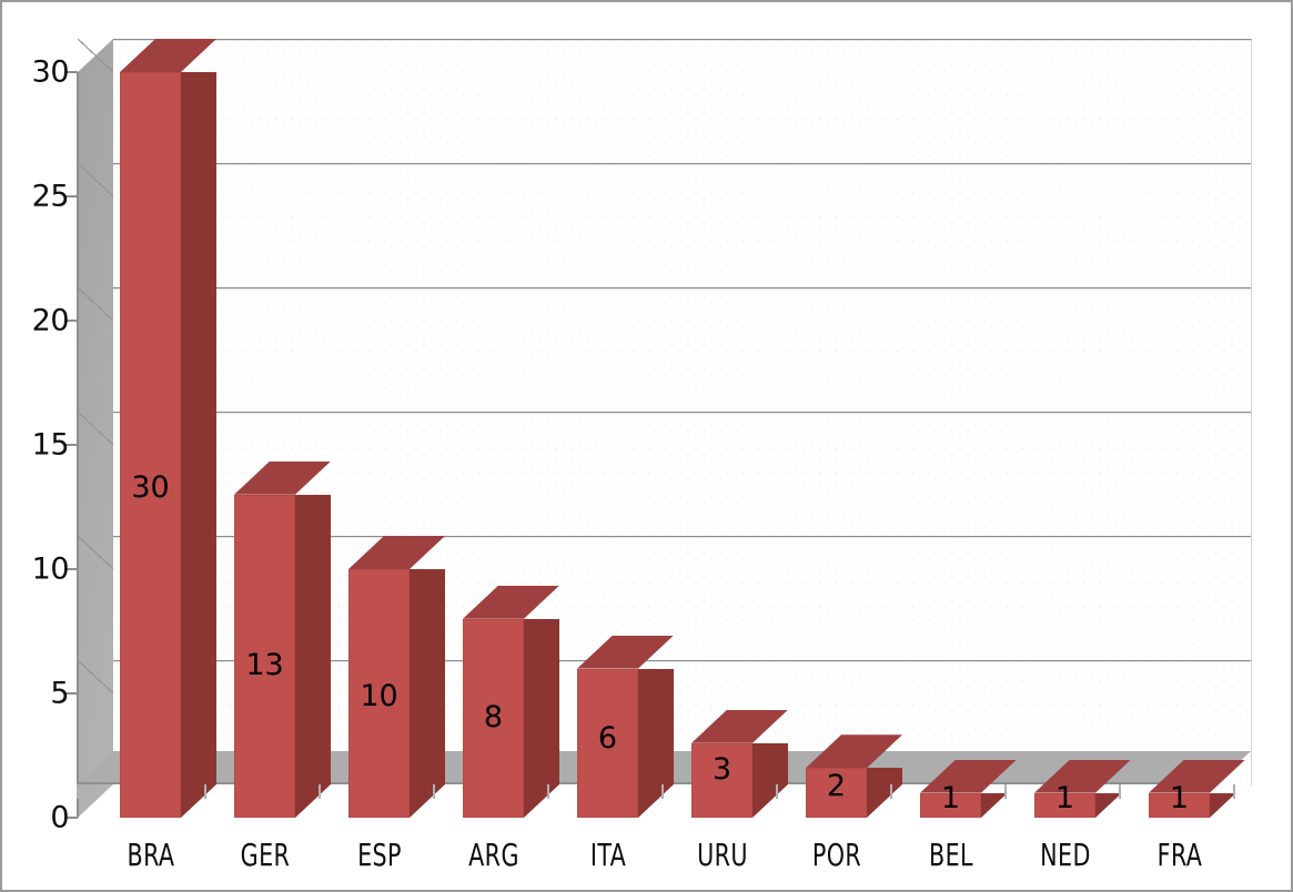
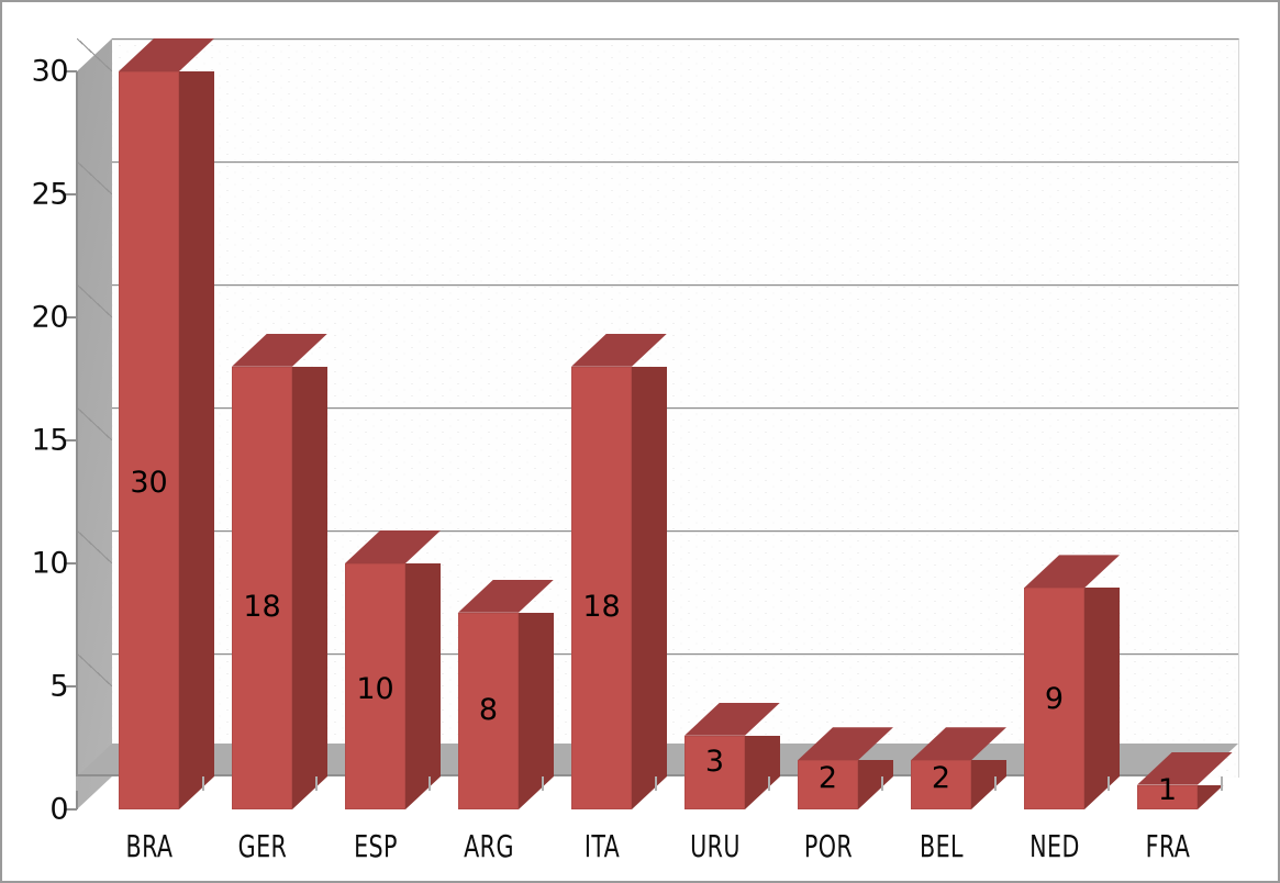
GER: 13 -> 18
ITA: 6 -> 18
BEL: 1 -> 2
NED: 1 -> 9
